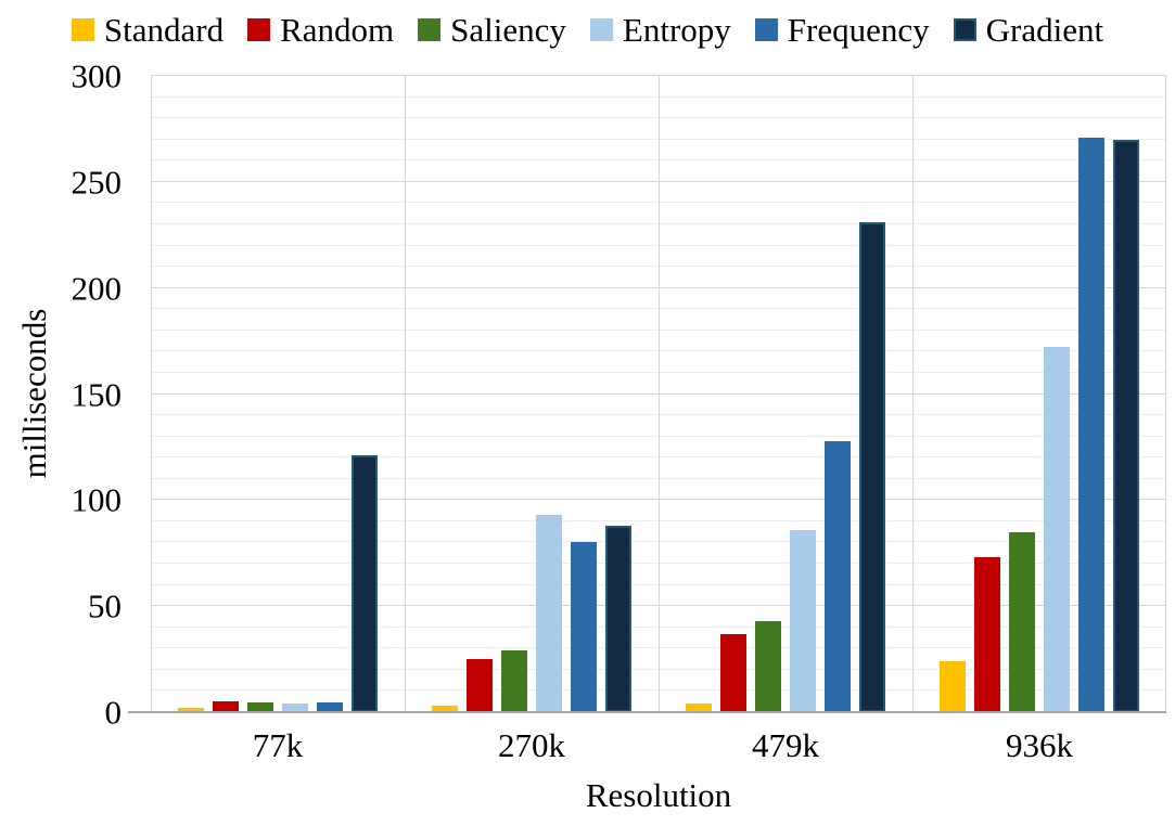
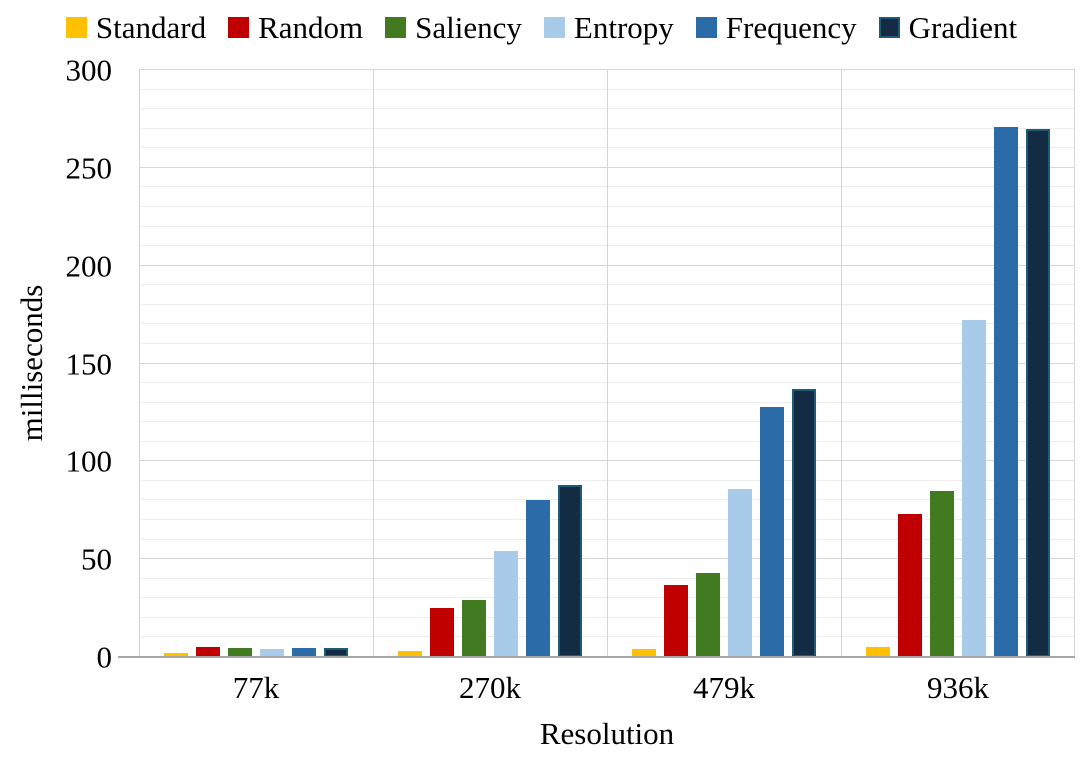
Gradient/77k: 121 -> 4
Entropy/270k: 93 -> 54
Gradient/479k: 231 -> 137
Standard/936k: 24 -> 5
